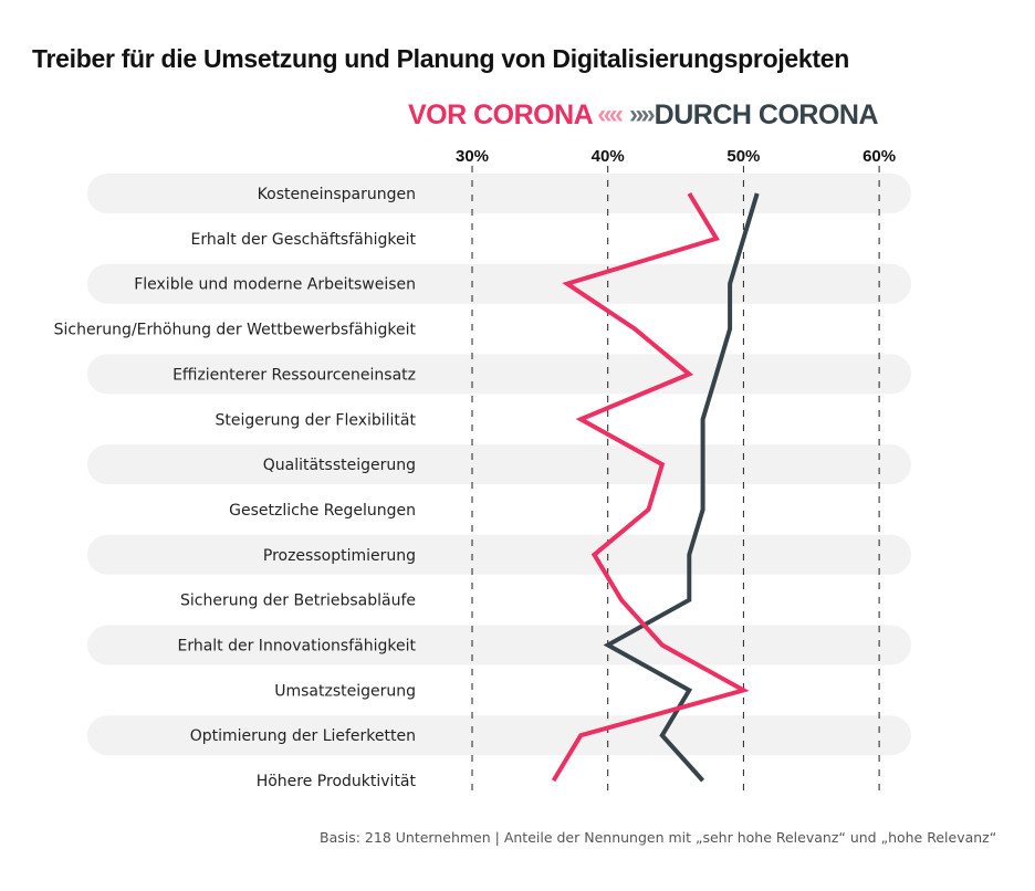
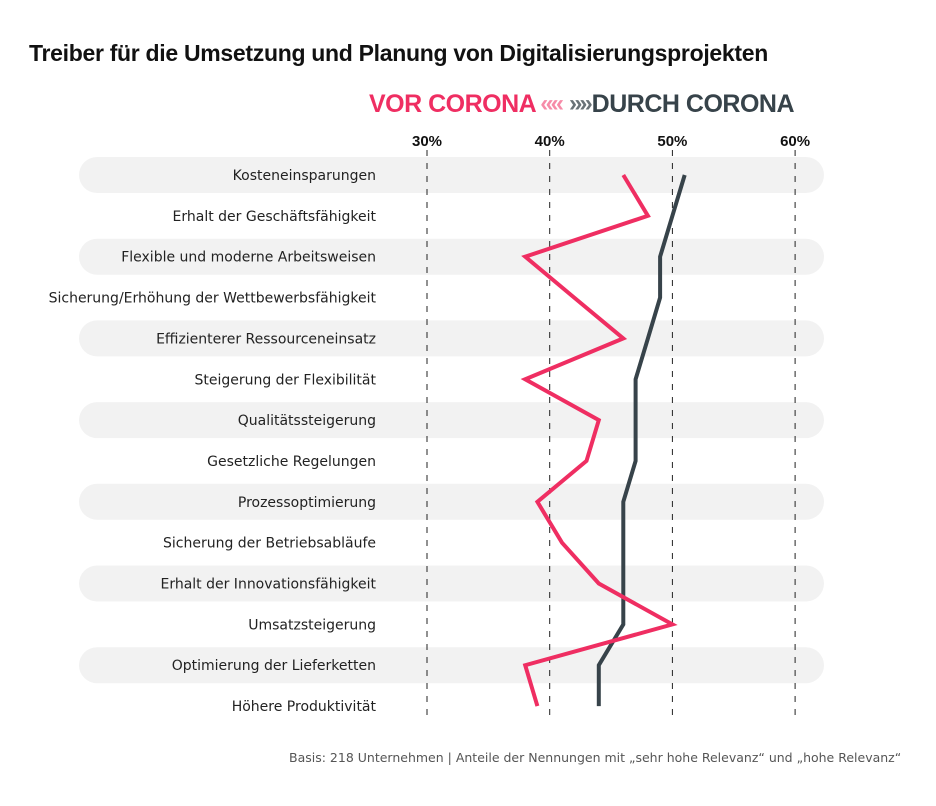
VOR CORONA/Flexible und moderne Arbeitsweisen: 37% -> 38%
DURCH CORONA/Erhalt der Innovationsfähigkeit: 40% -> 46%
VOR CORONA/Höhere Produktivität: 36% -> 39%
DURCH CORONA/Höhere Produktivität: 47% -> 44%
